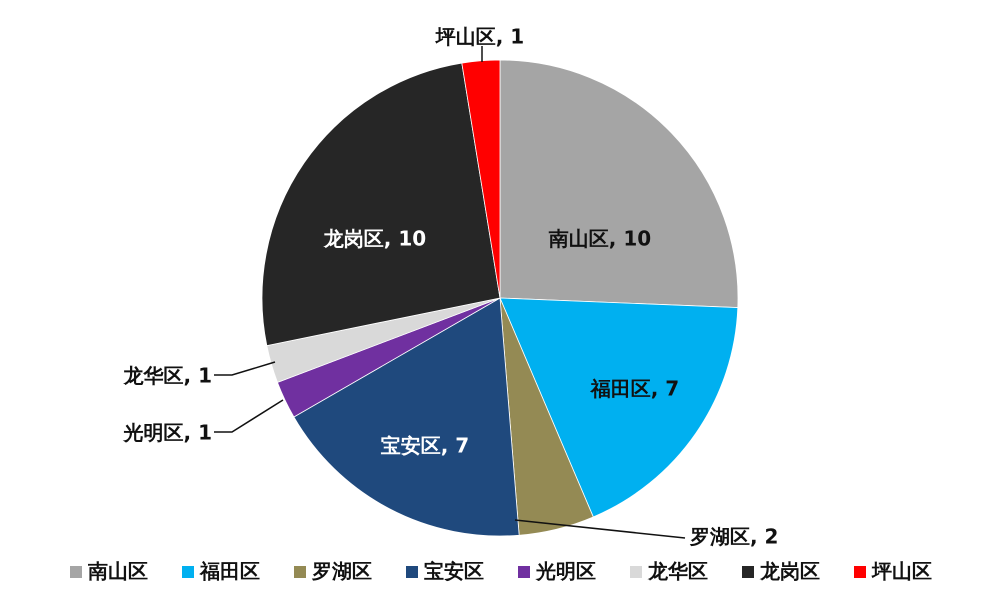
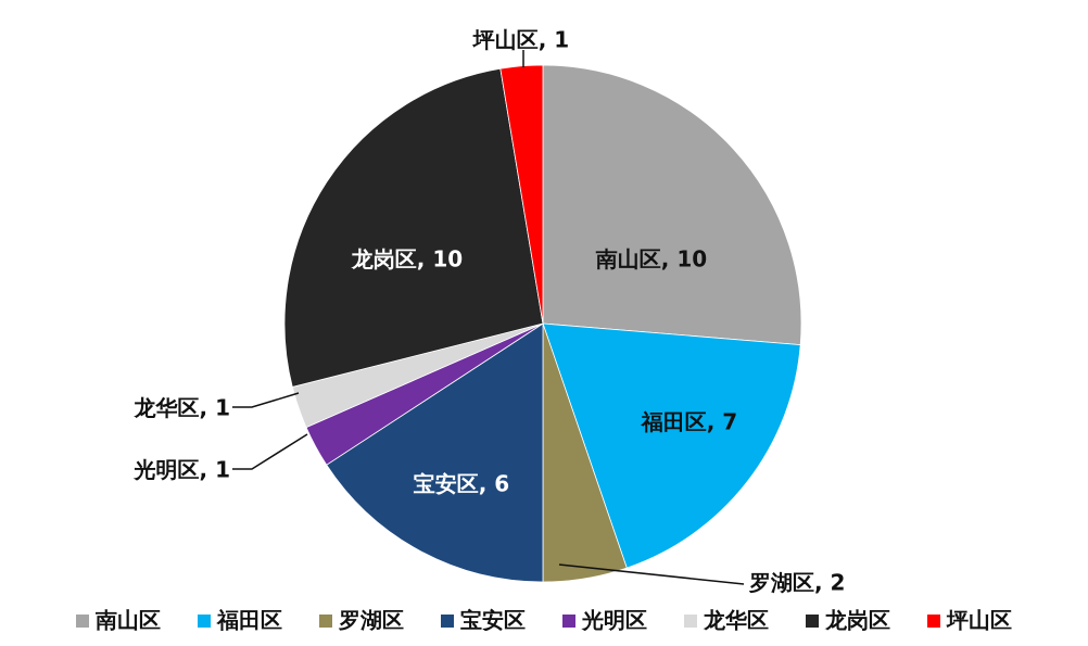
宝安区: 7 -> 6
